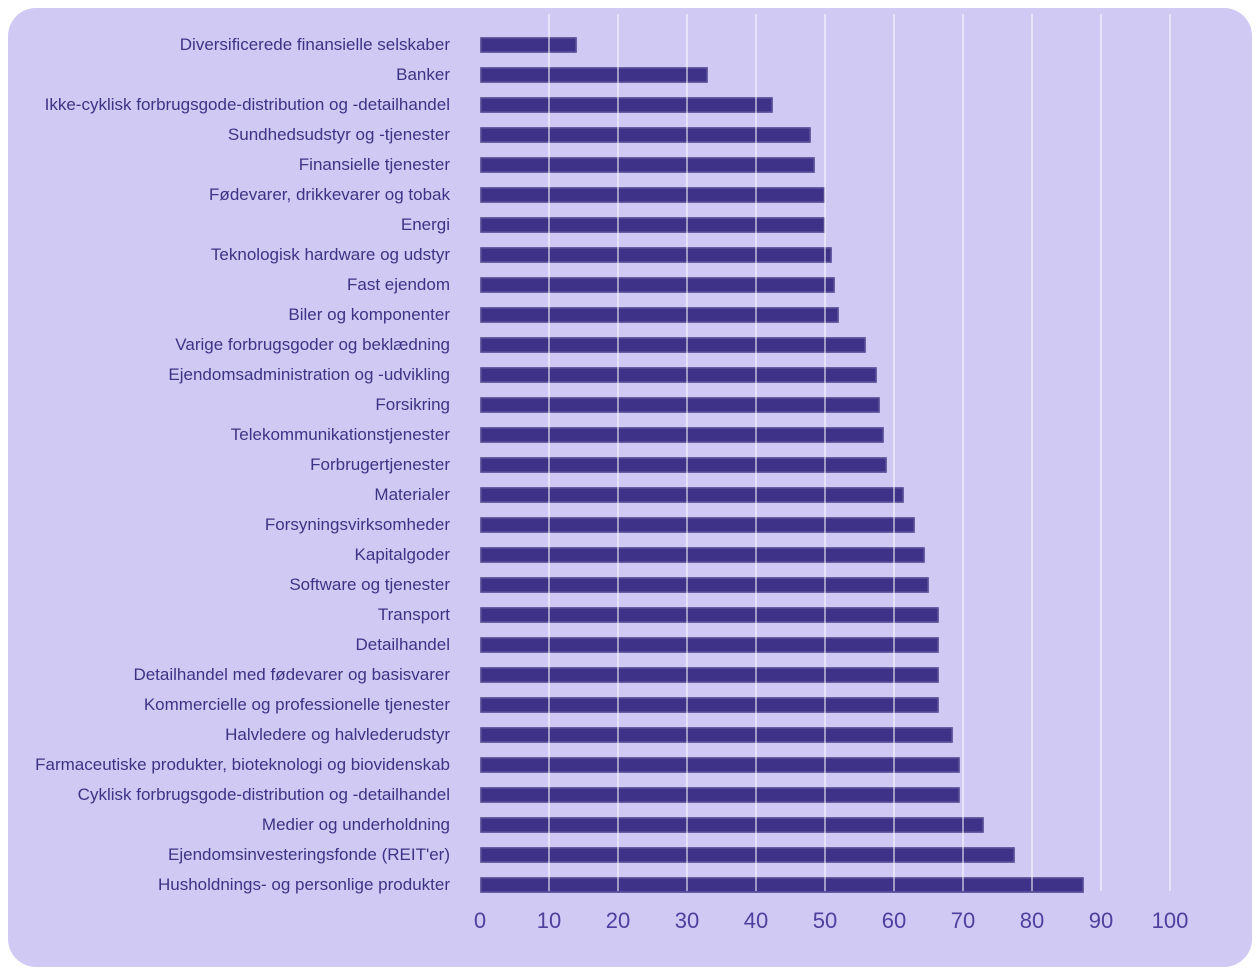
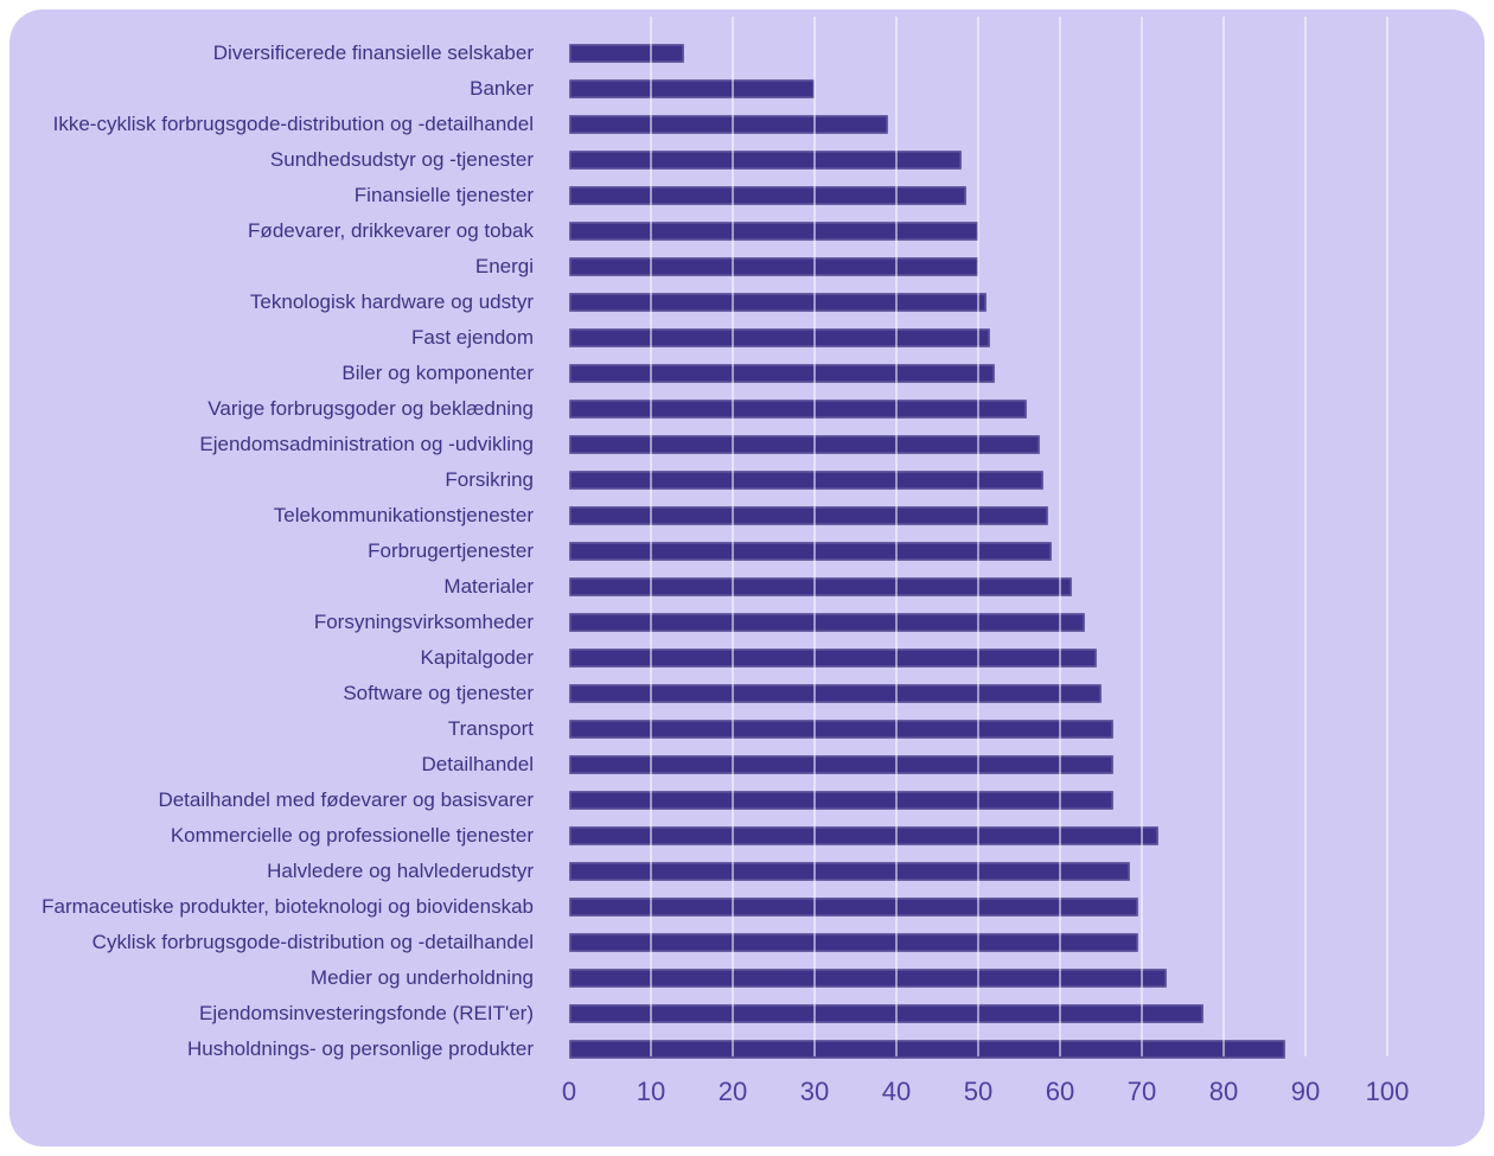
Banker: 33 -> 30
Ikke-cyklisk forbrugsgode-distribution og -detailhandel: 42 -> 39
Kommercielle og professionelle tjenester: 66 -> 72
